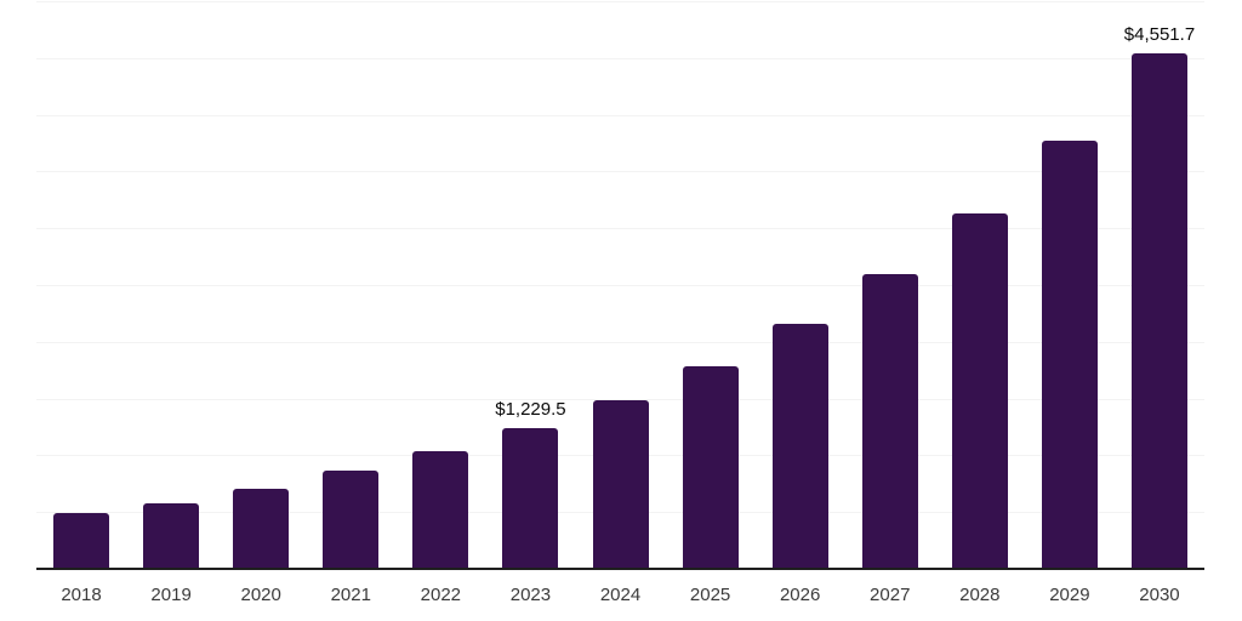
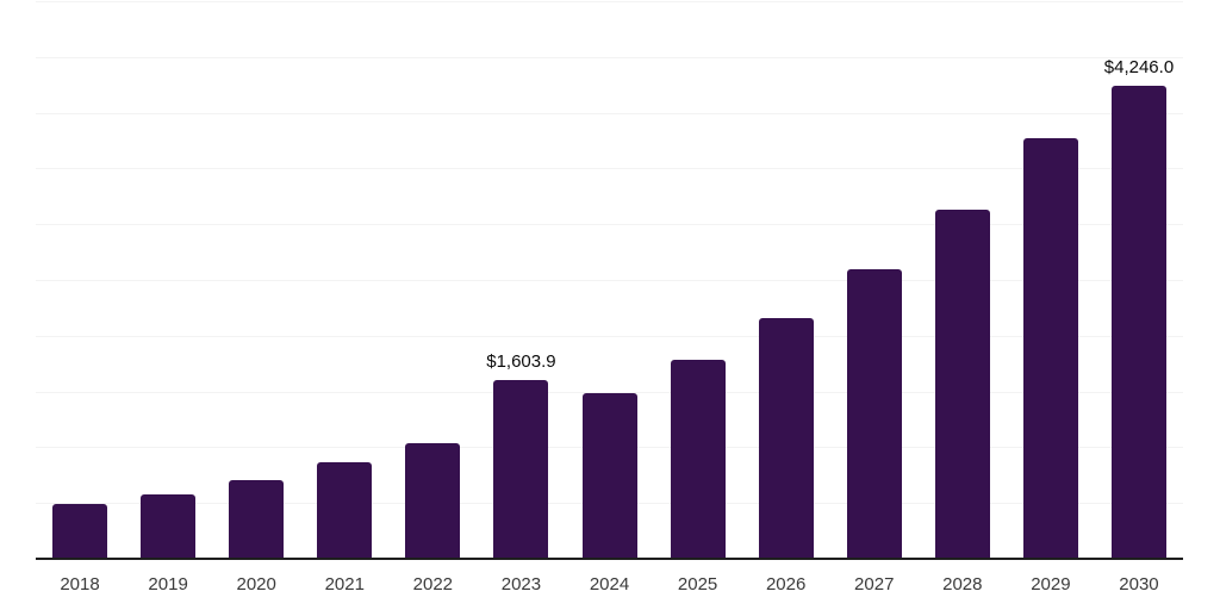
2023: $1,229.5 -> $1,603.9
2030: $4,551.7 -> $4,246.0
